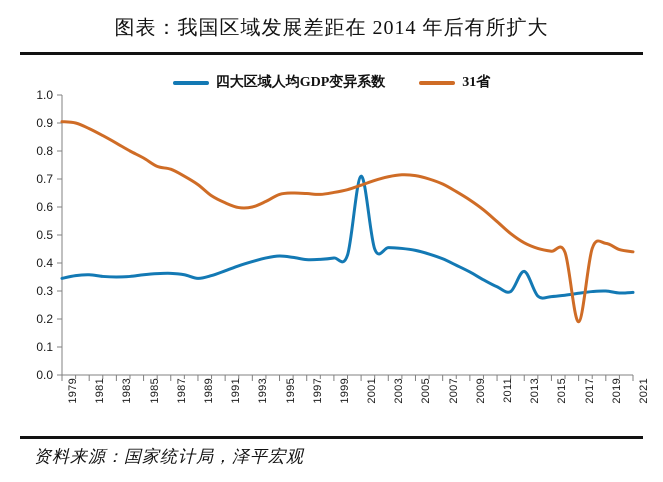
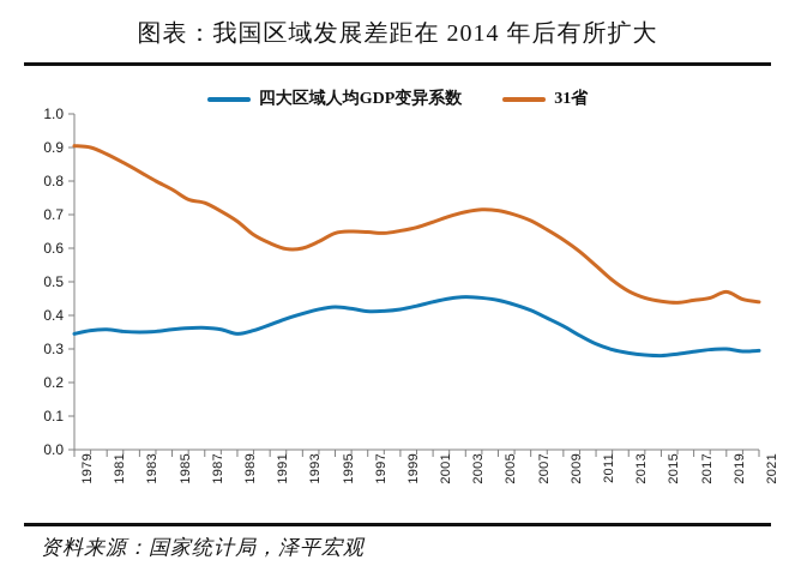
四大区域人均GDP变异系数/2001: 0.71 -> 0.44
四大区域人均GDP变异系数/2013: 0.37 -> 0.29
31省/2017: 0.19 -> 0.45
